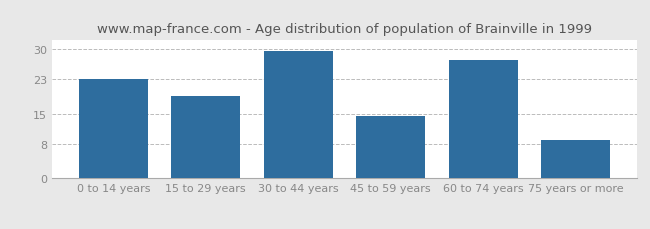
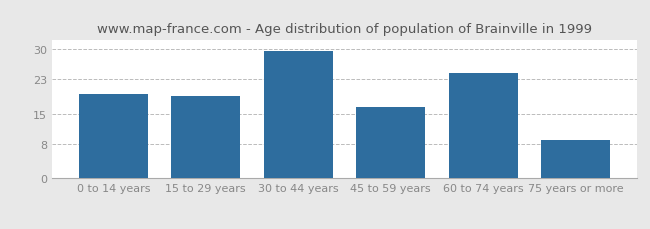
0 to 14 years: 23.0 -> 19.5
45 to 59 years: 14.5 -> 16.5
60 to 74 years: 27.5 -> 24.5
